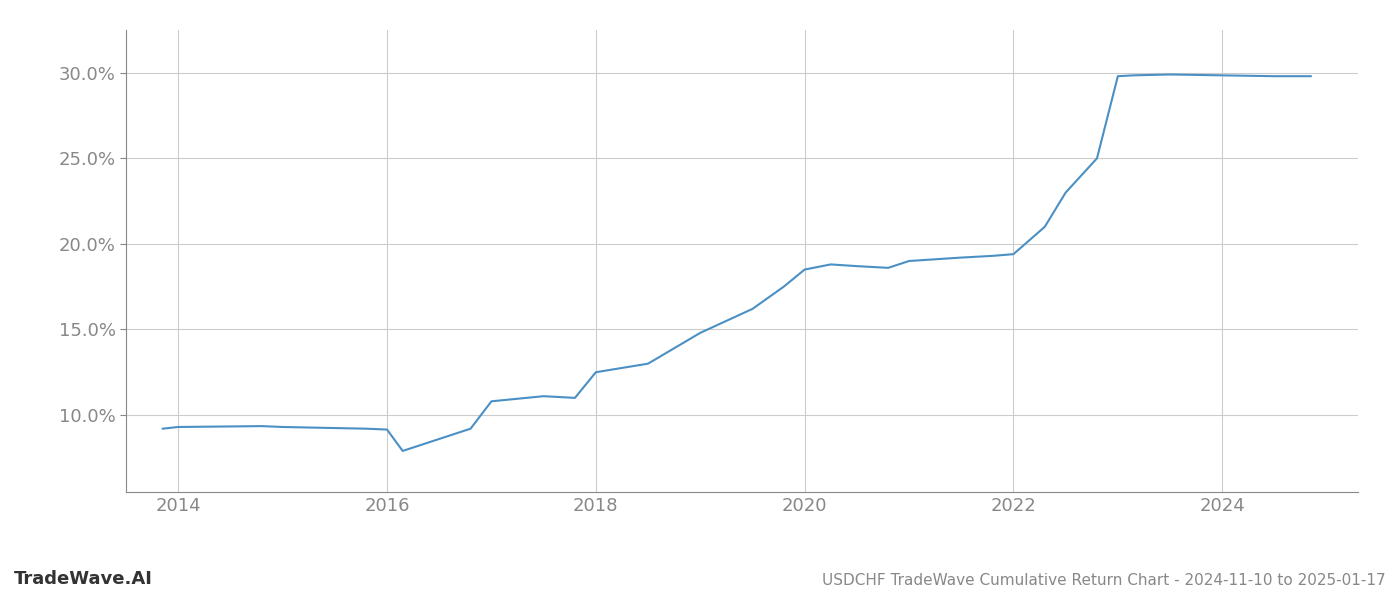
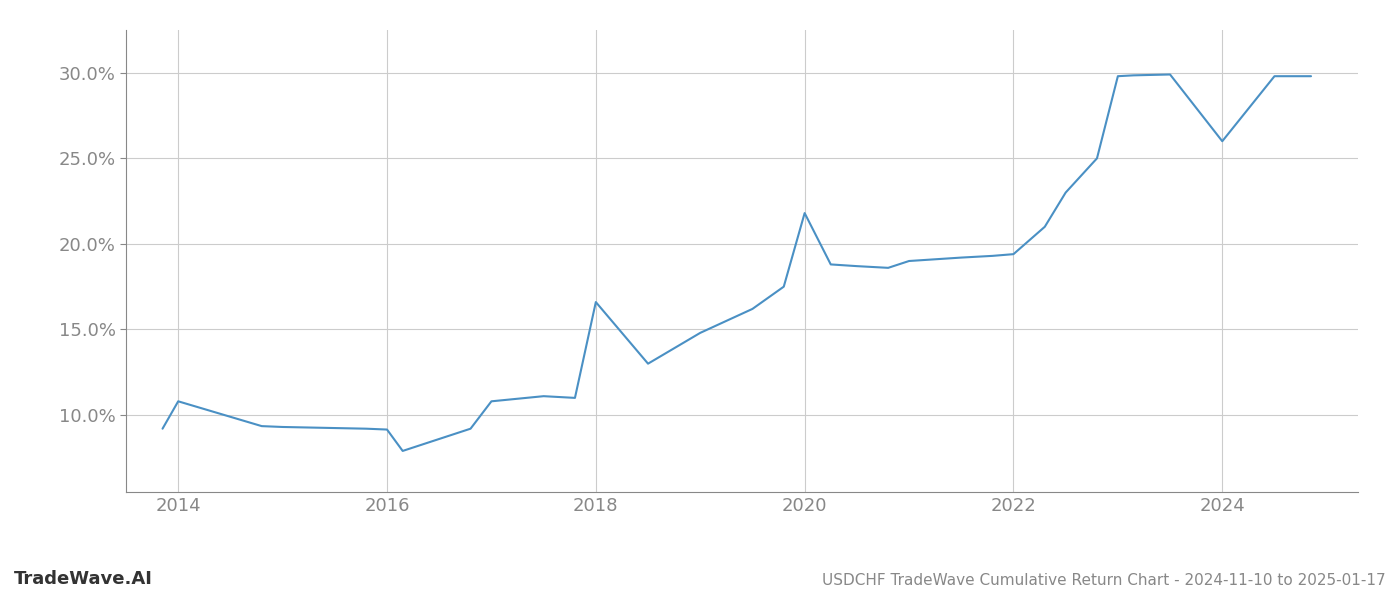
2014: 9.3% -> 10.8%
2018: 12.5% -> 16.6%
2020: 18.5% -> 21.8%
2024: 29.9% -> 26.0%
